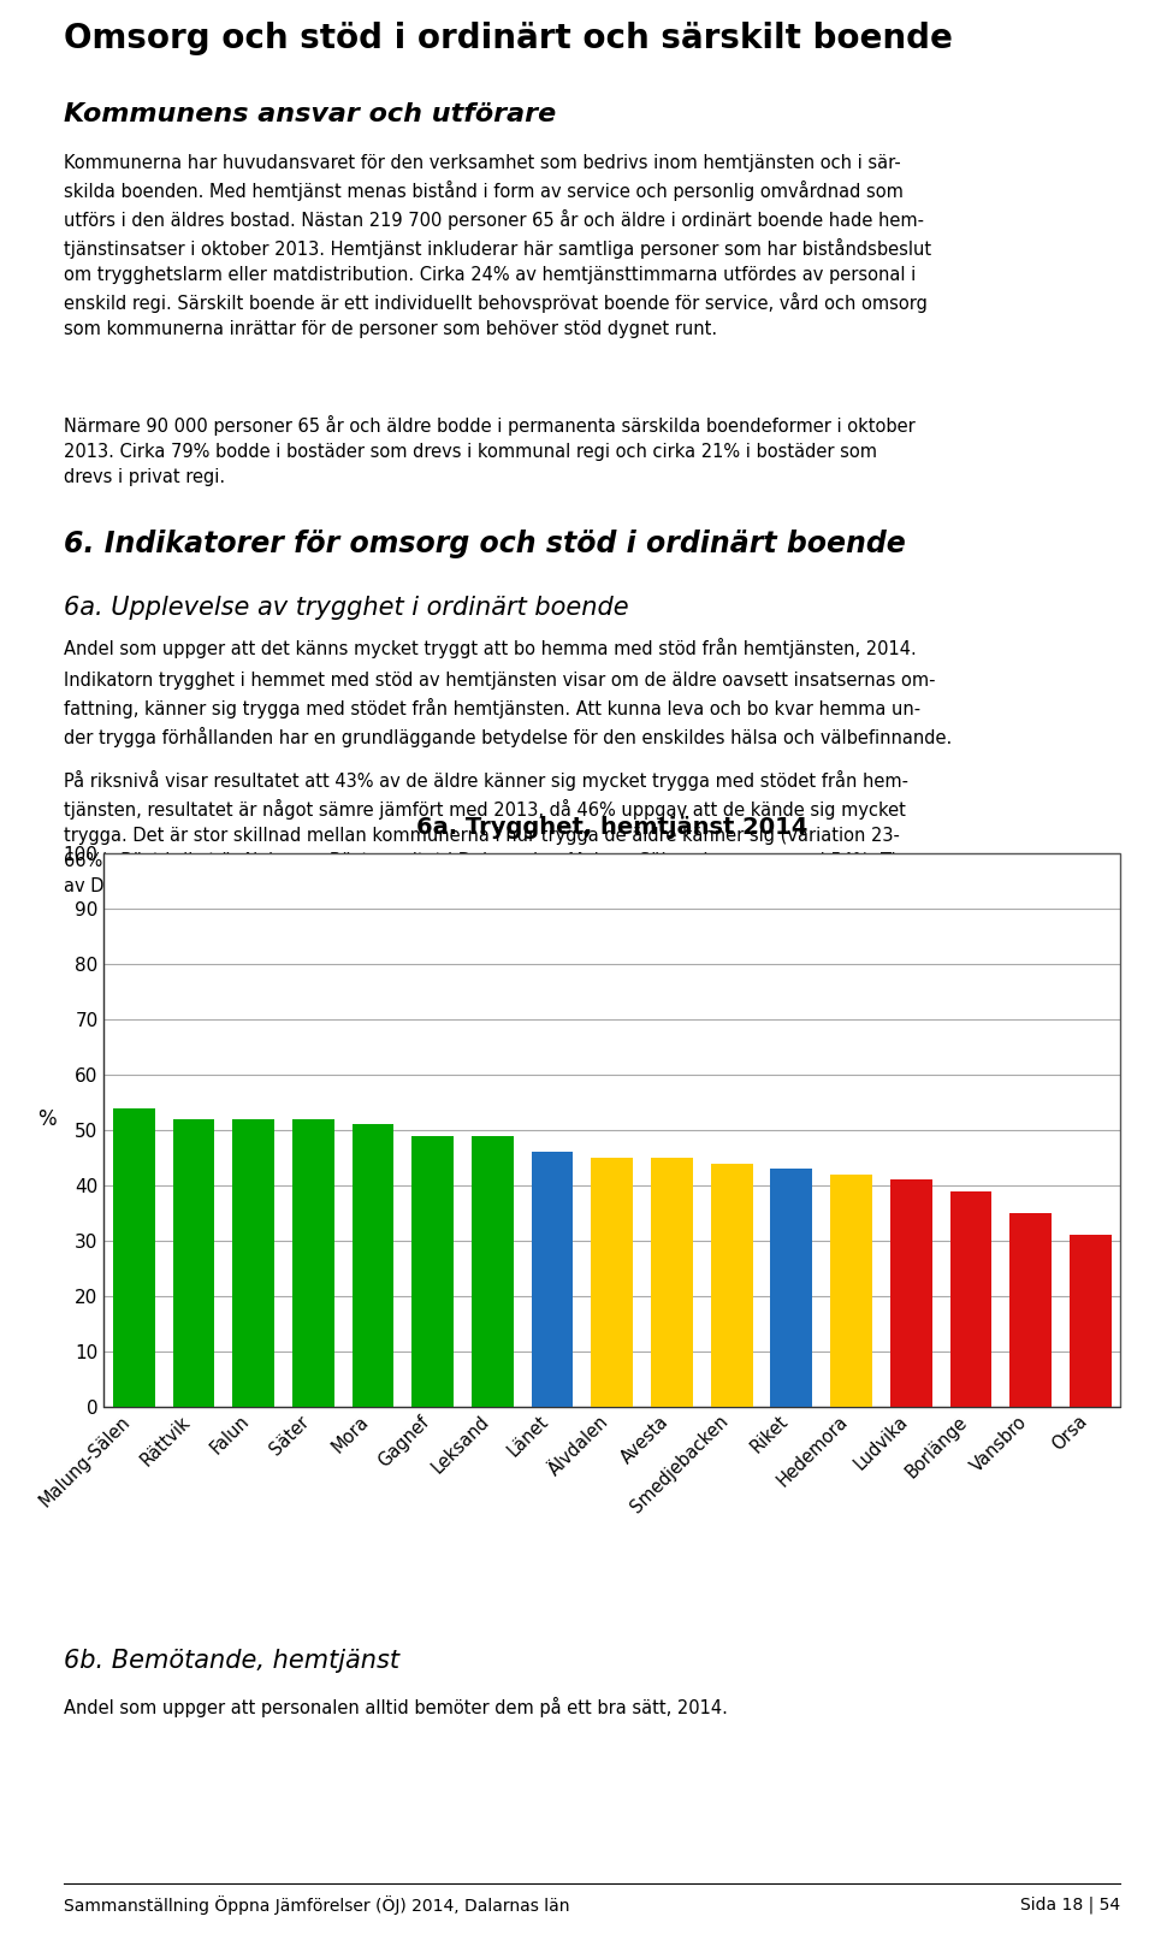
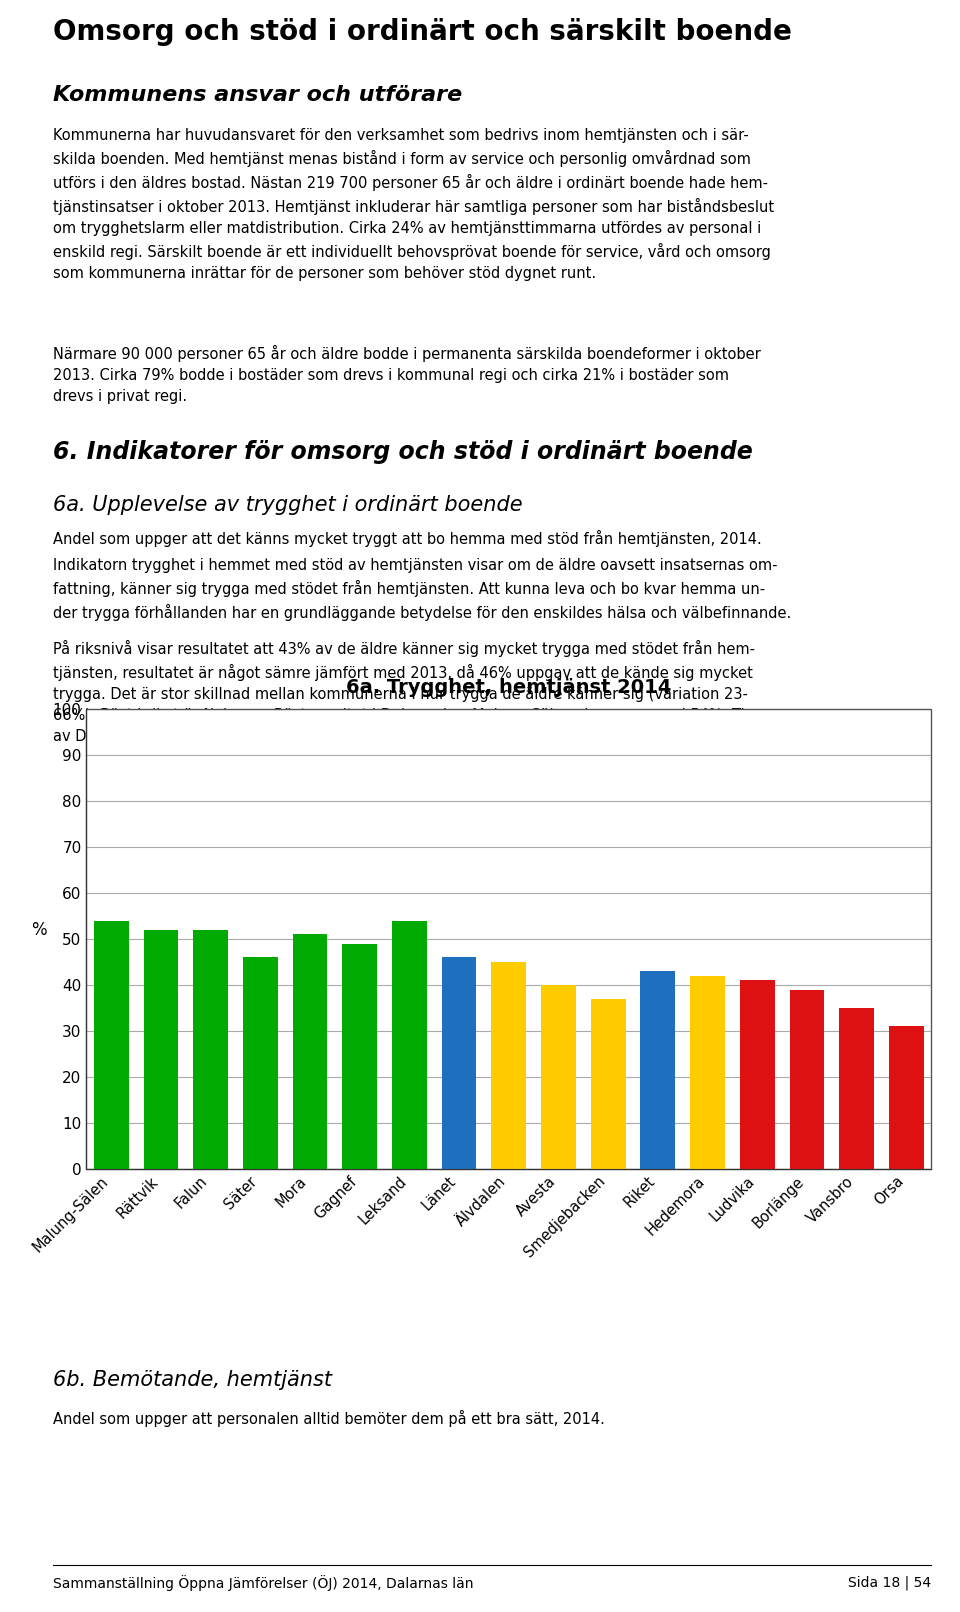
Säter: 52 -> 46
Leksand: 49 -> 54
Avesta: 45 -> 40
Smedjebacken: 44 -> 37
